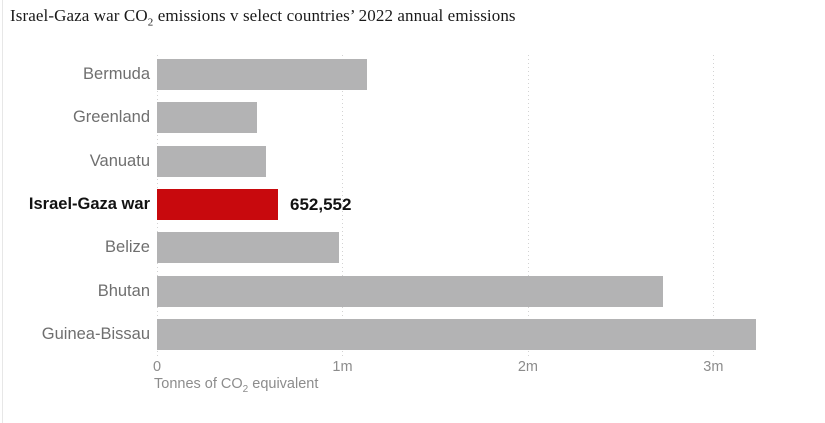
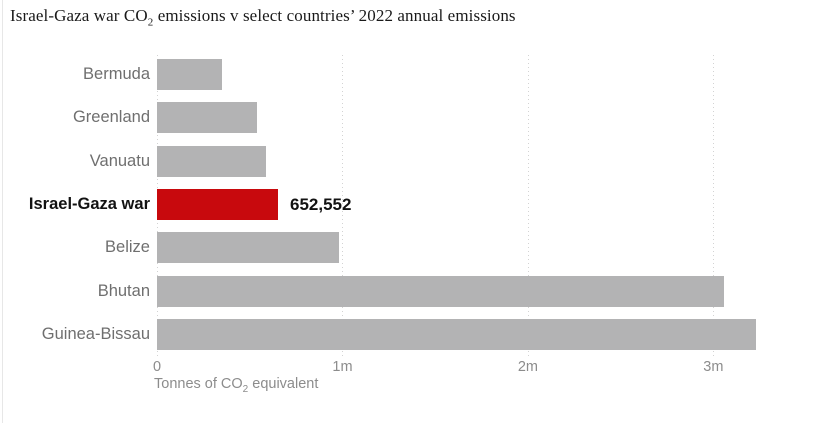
Bermuda: 1.13m -> 0.35m
Bhutan: 2.73m -> 3.06m
